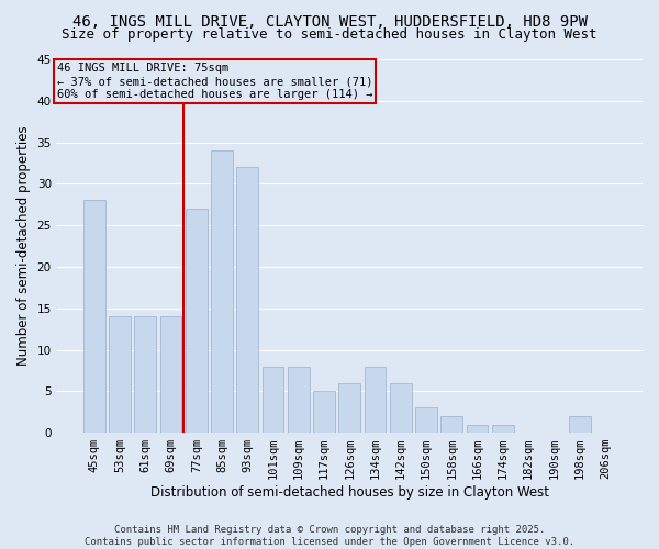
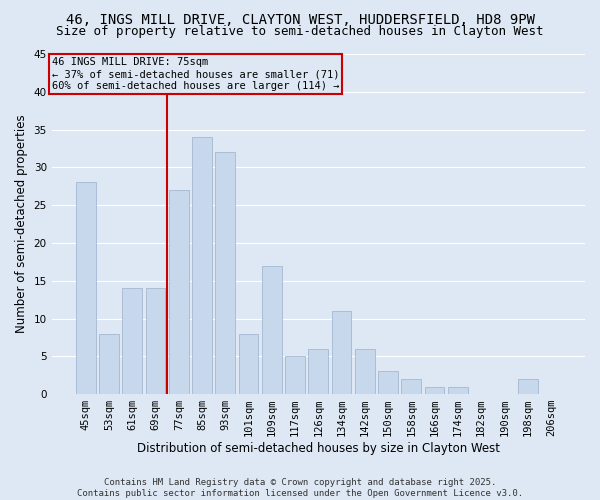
53sqm: 14 -> 8
109sqm: 8 -> 17
134sqm: 8 -> 11
